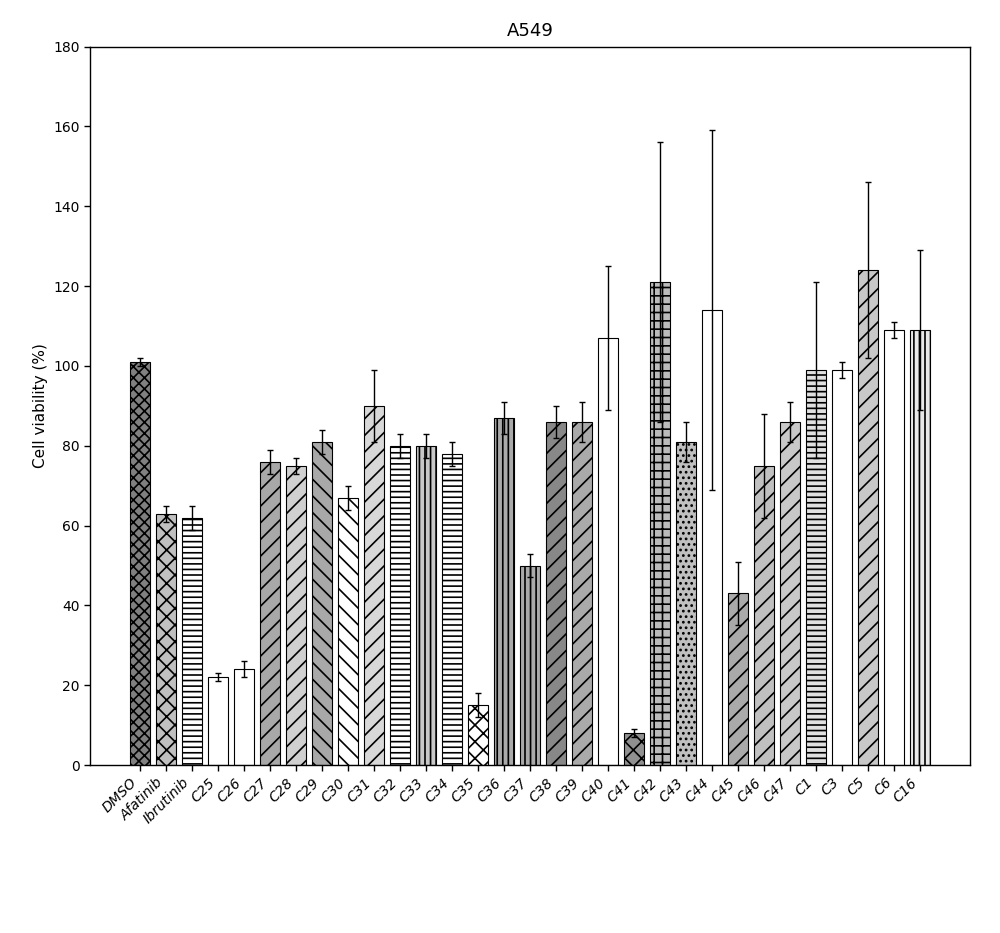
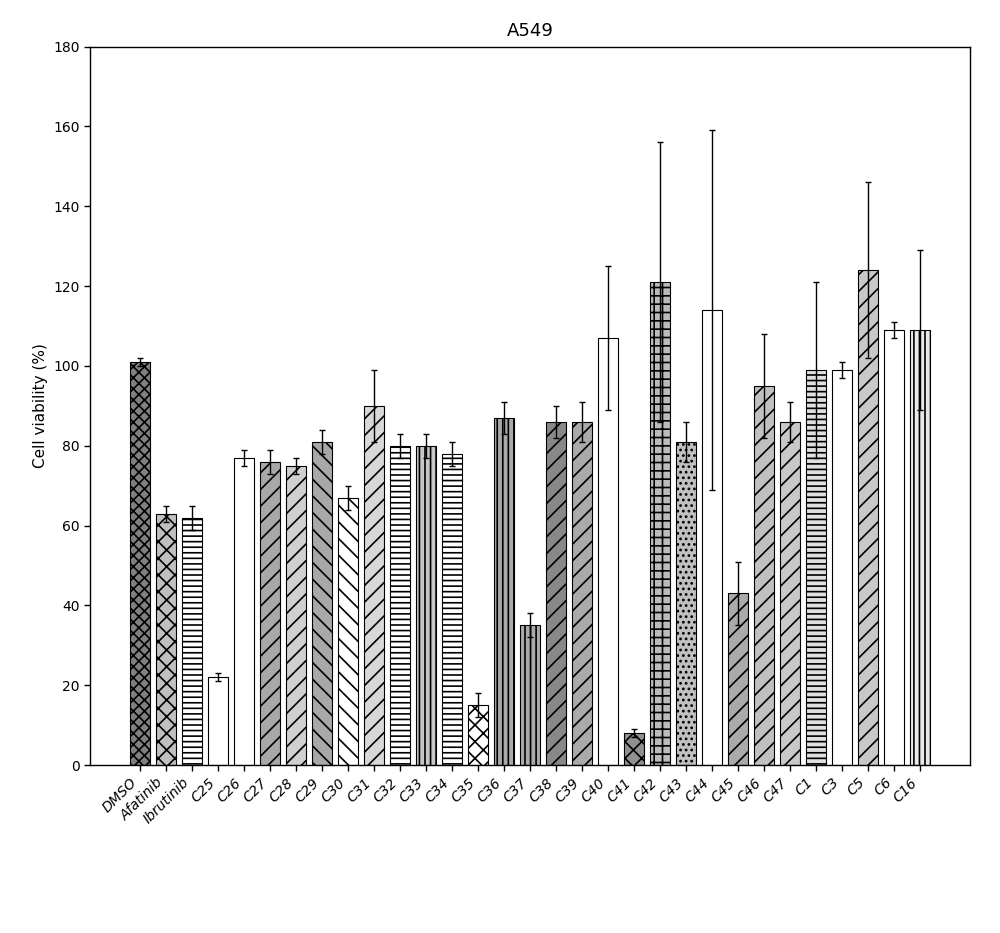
C26: 24 -> 77
C37: 50 -> 35
C46: 75 -> 95
